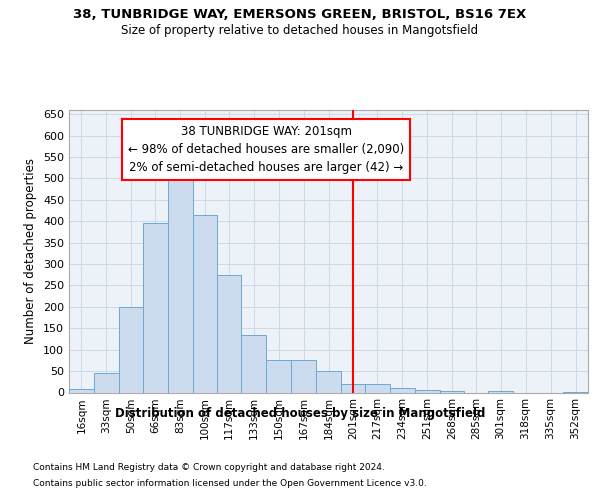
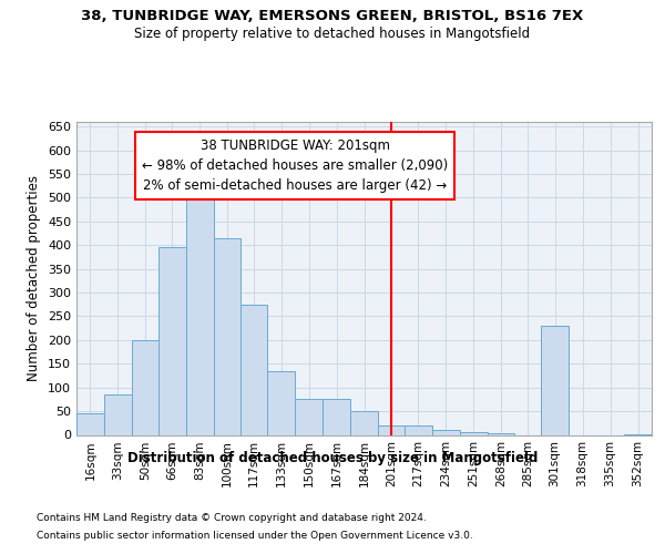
16sqm: 8 -> 45
33sqm: 45 -> 85
301sqm: 3 -> 230
